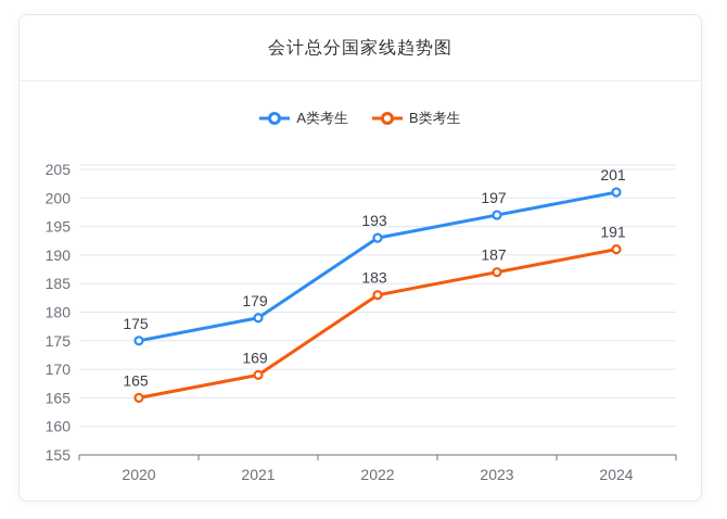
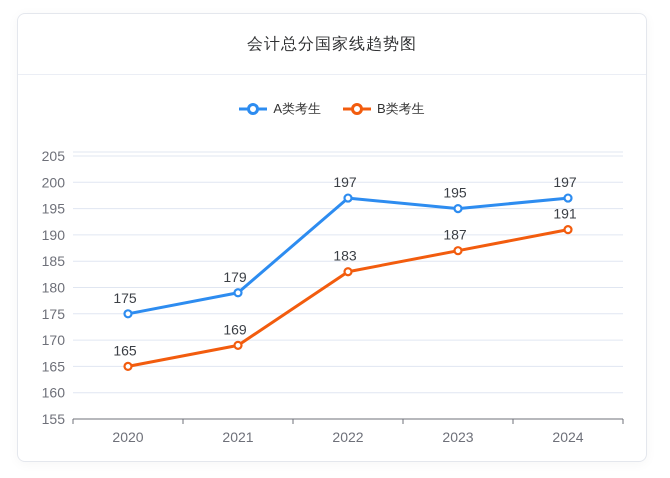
A类考生/2022: 193 -> 197
A类考生/2023: 197 -> 195
A类考生/2024: 201 -> 197
